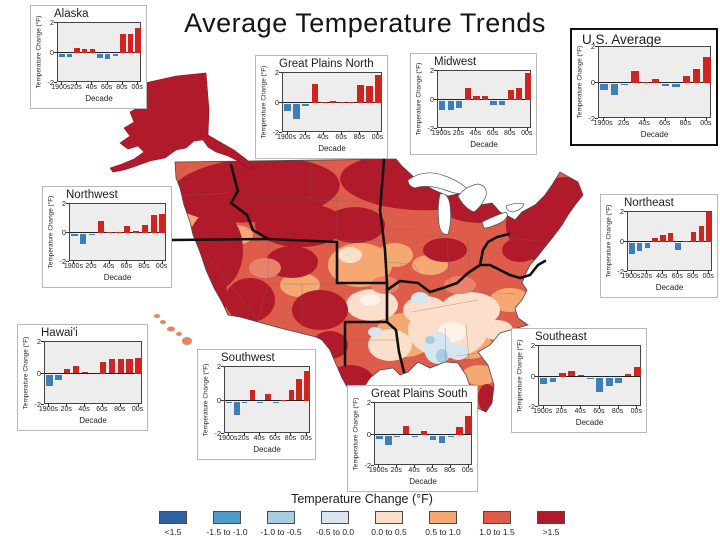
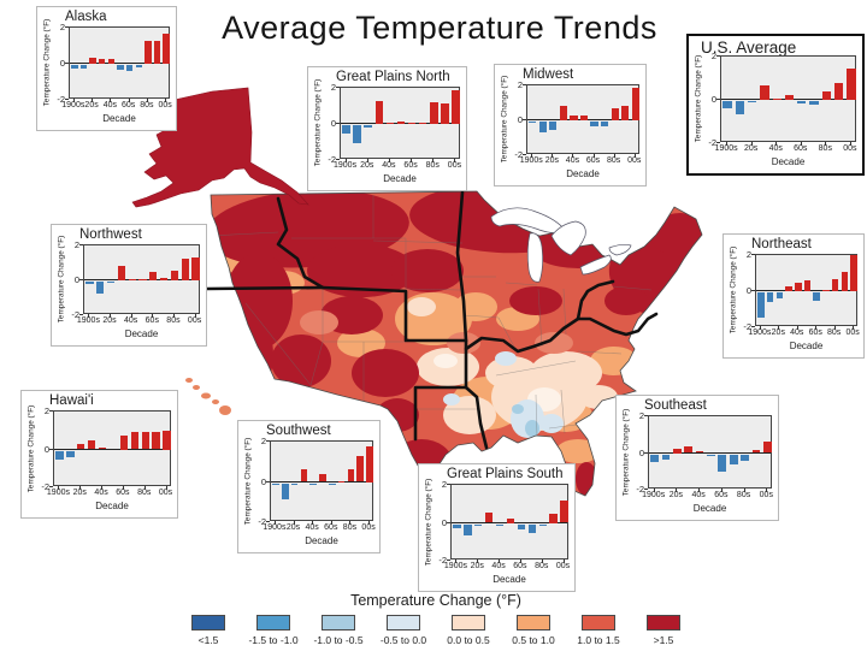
Midwest/1900s: -0.6 -> -0.1
Northeast/1900s: -0.8 -> -1.4
Hawai'i/1900s: -0.7 -> -0.5
